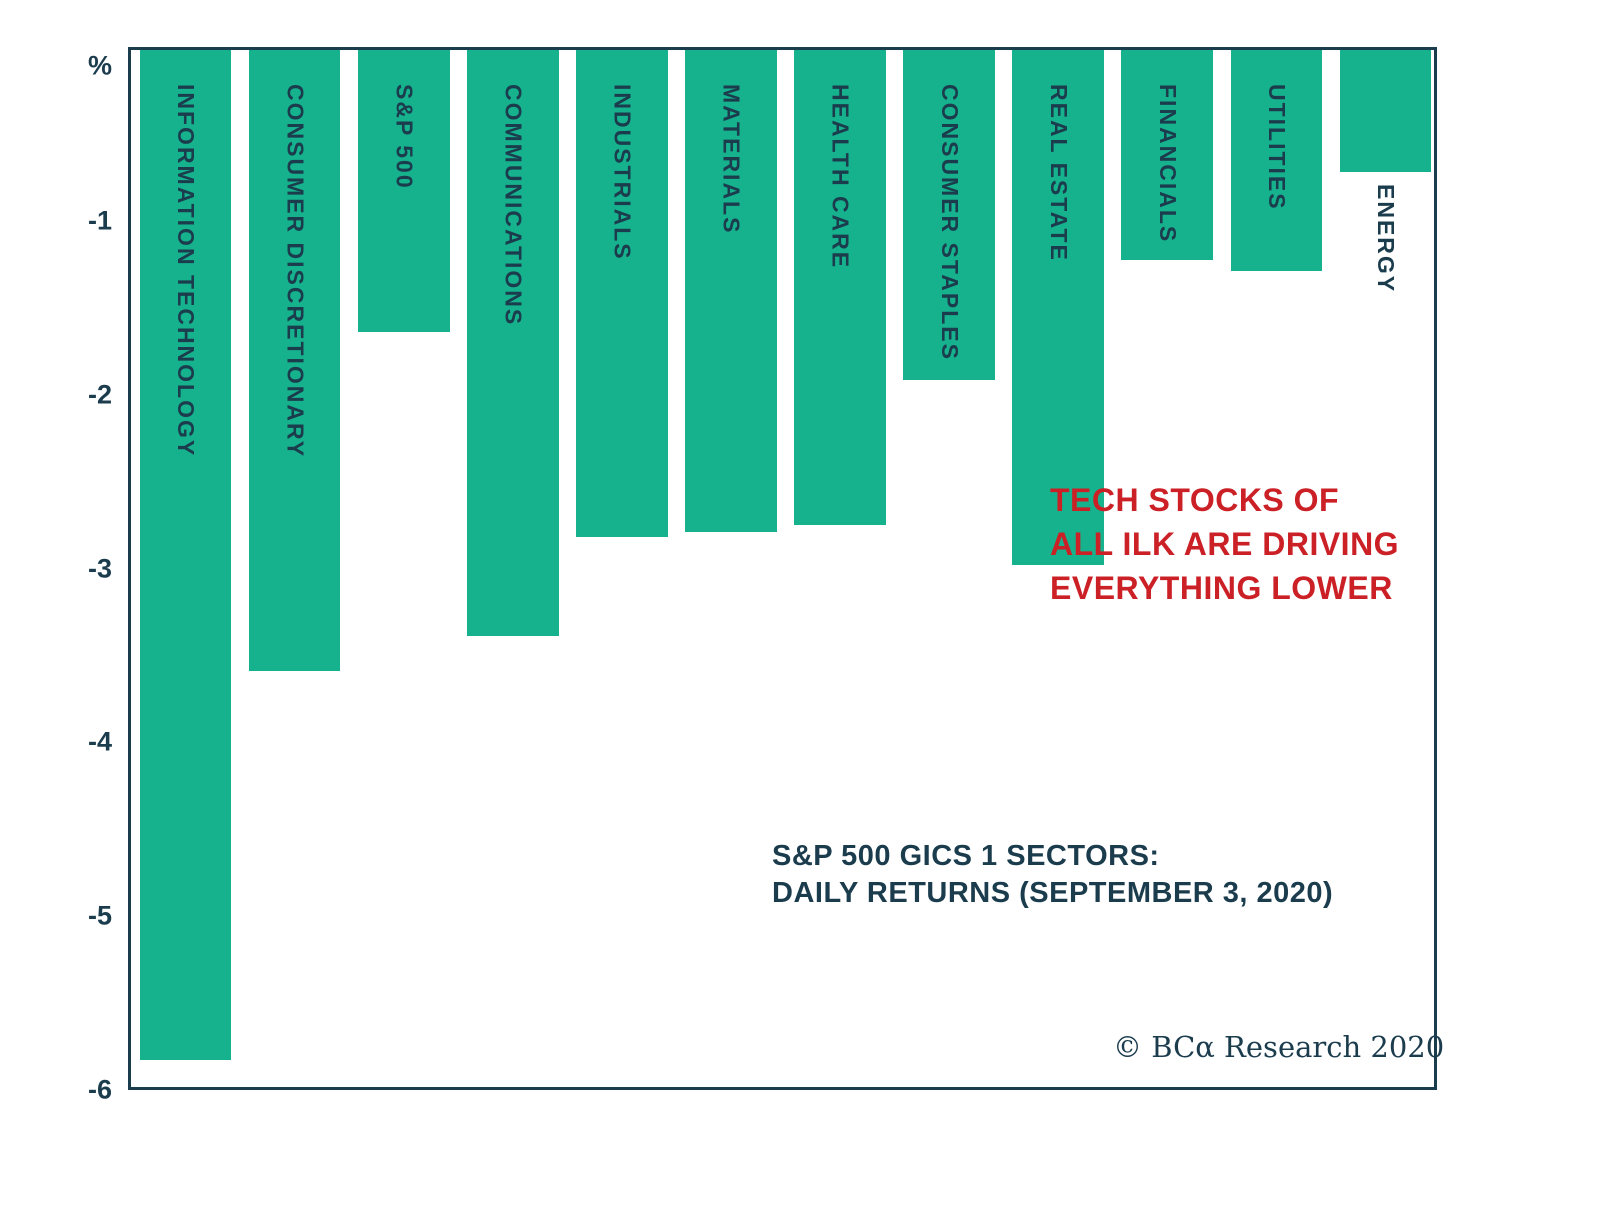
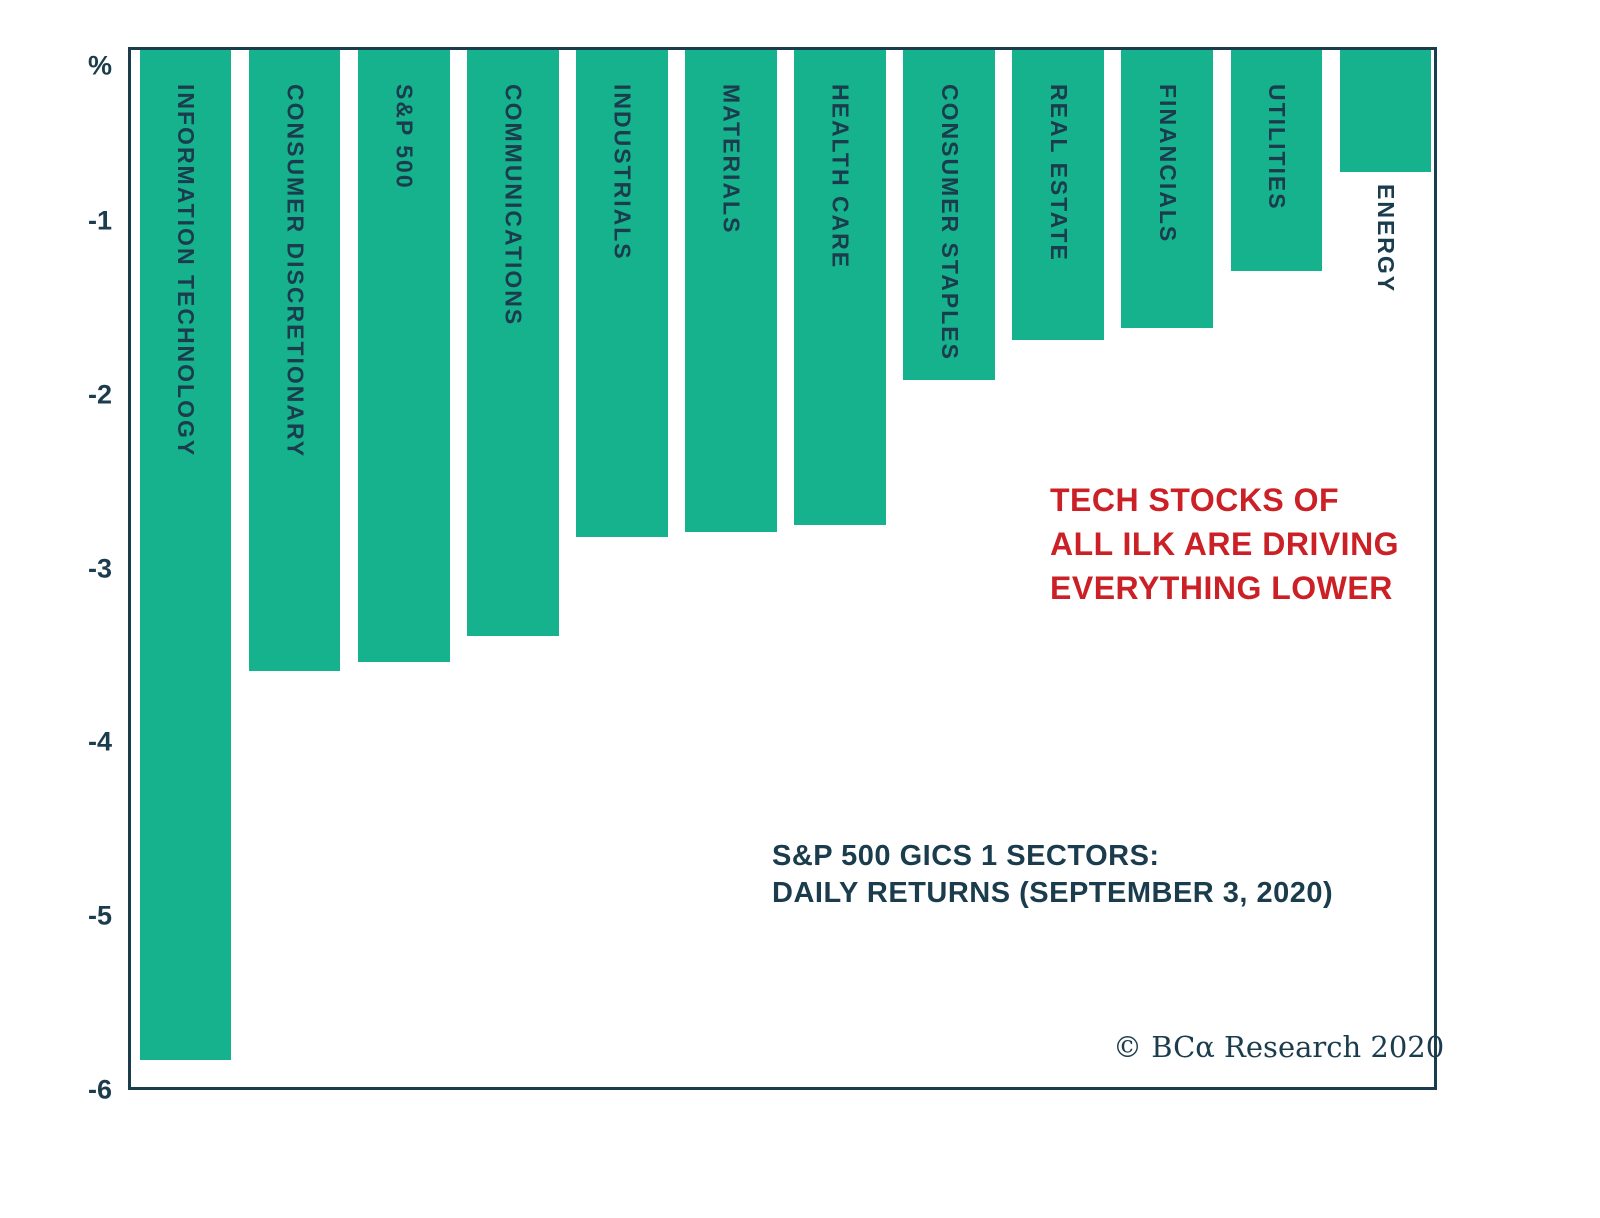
S&P 500: -1.62 -> -3.52
REAL ESTATE: -2.96 -> -1.67
FINANCIALS: -1.21 -> -1.60
